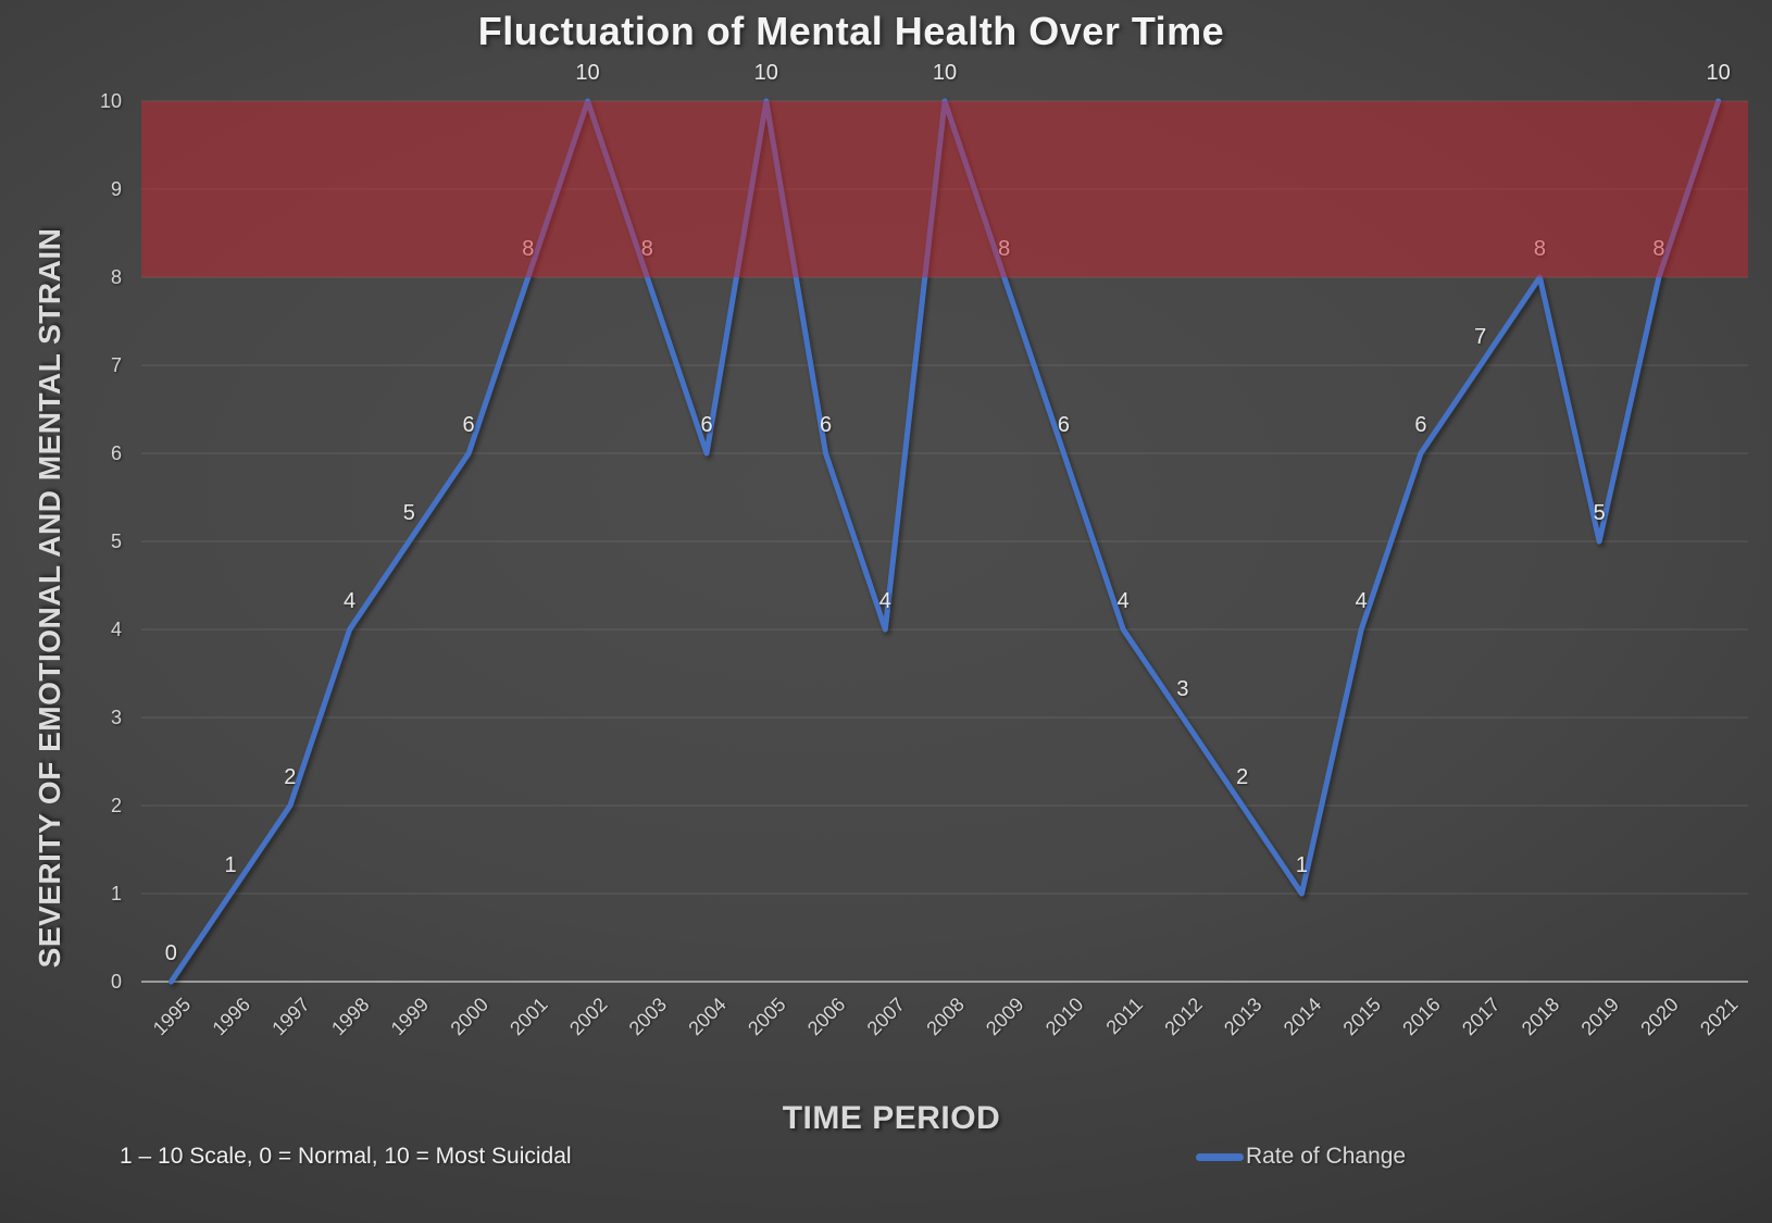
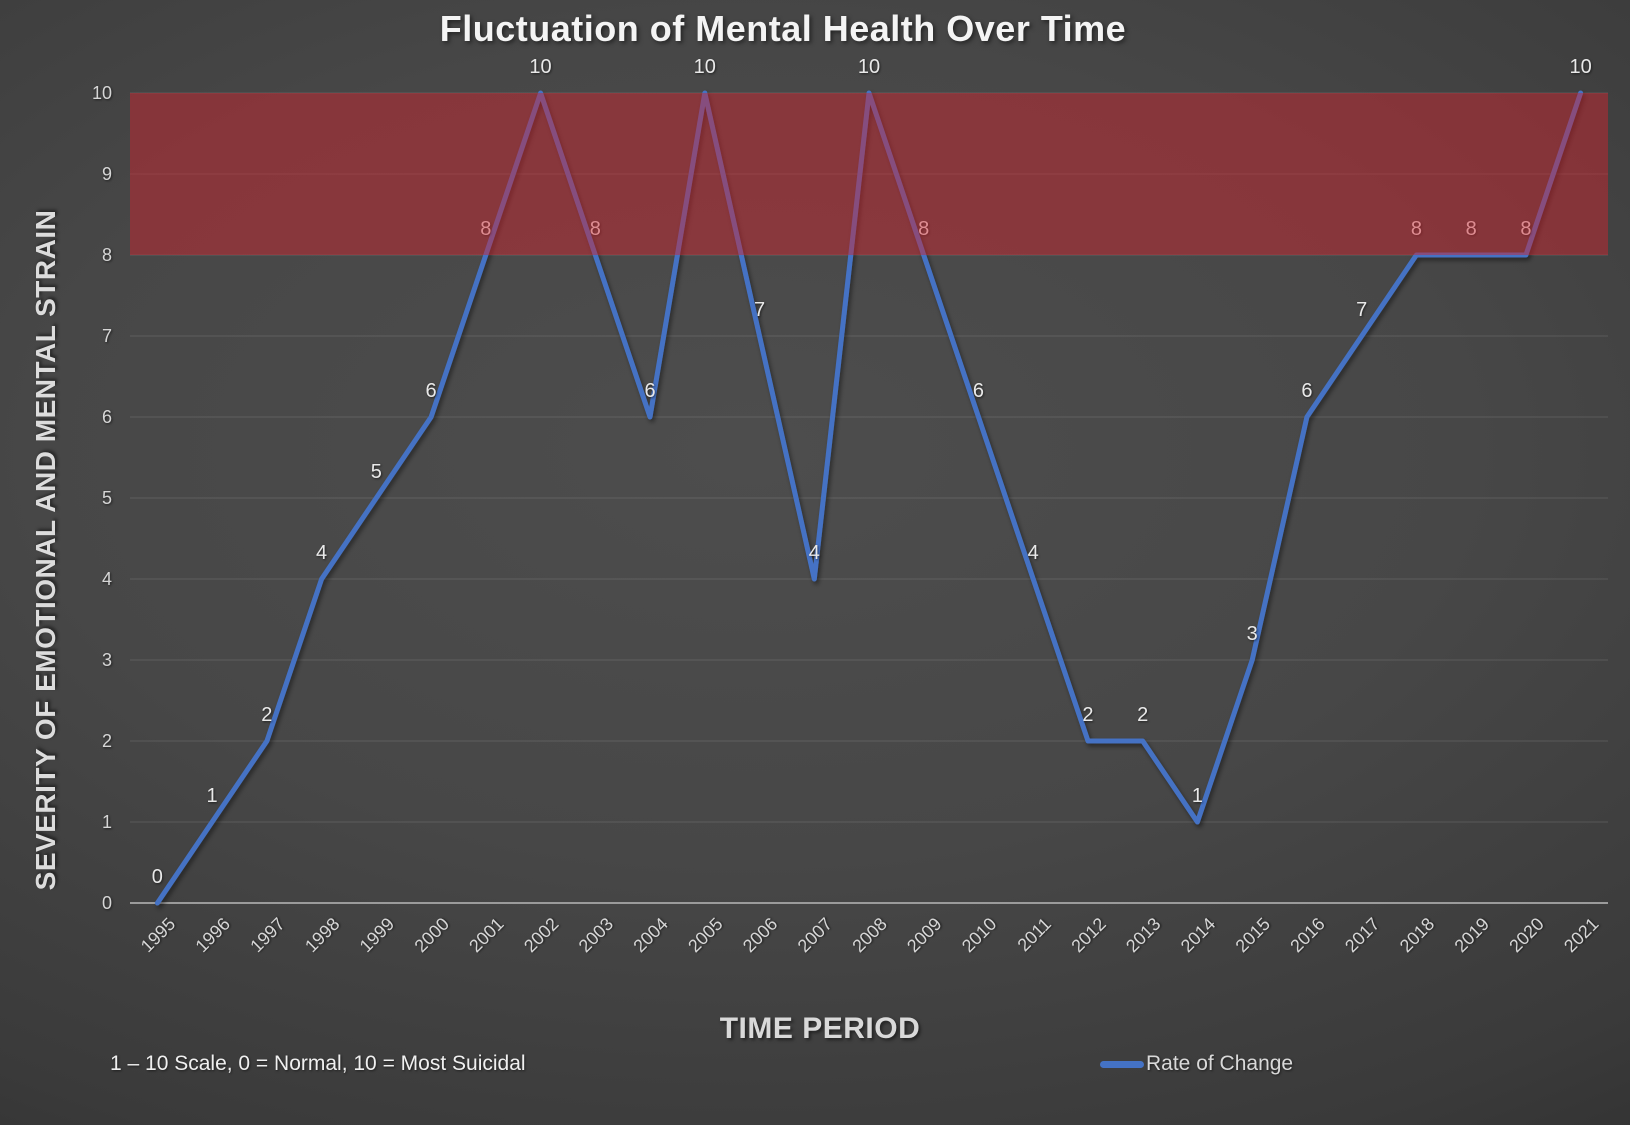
2006: 6 -> 7
2012: 3 -> 2
2015: 4 -> 3
2019: 5 -> 8
